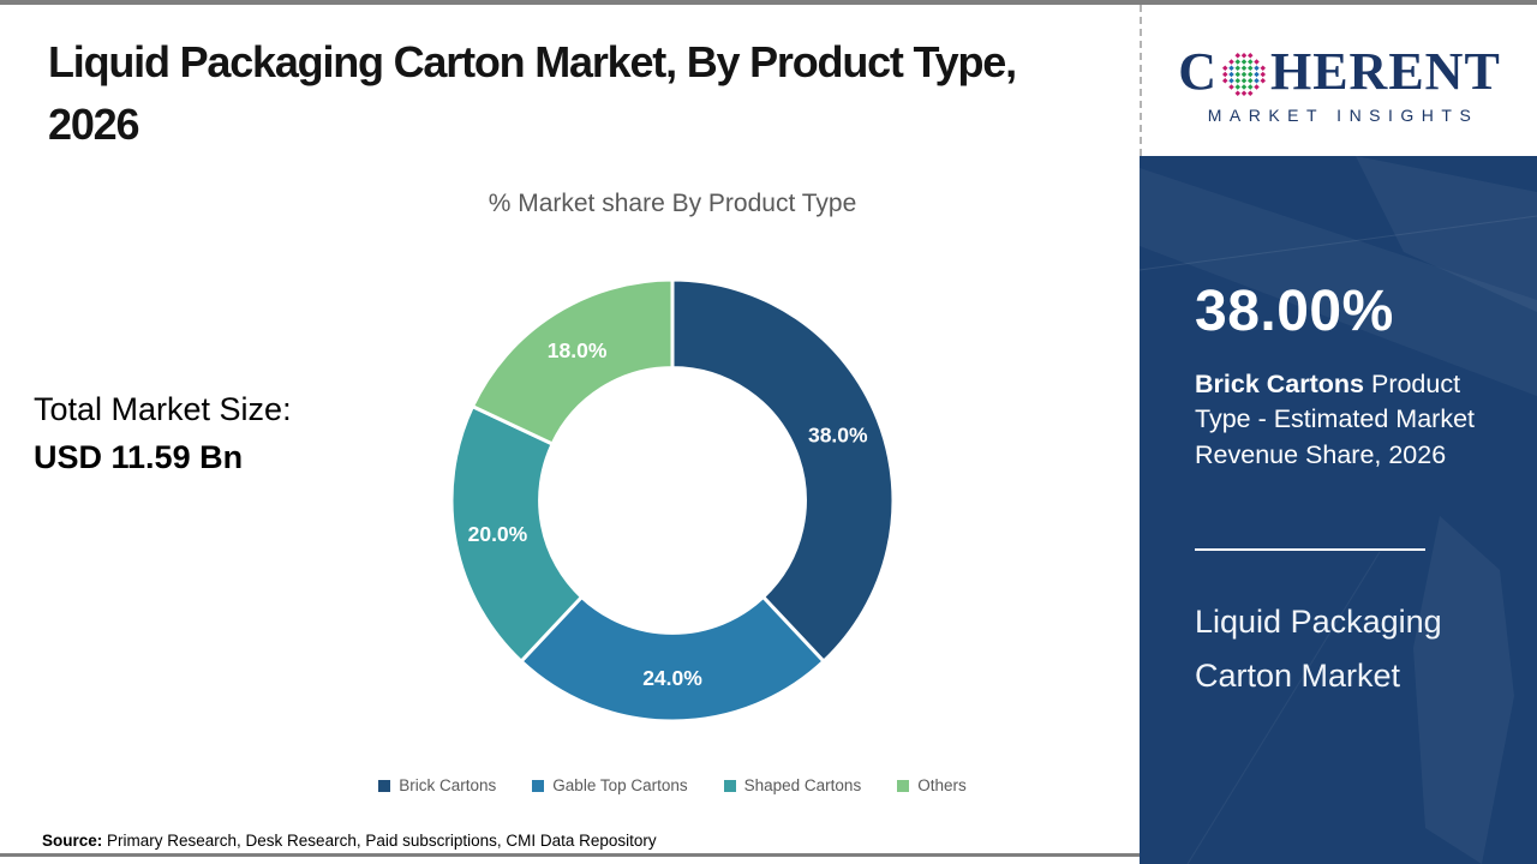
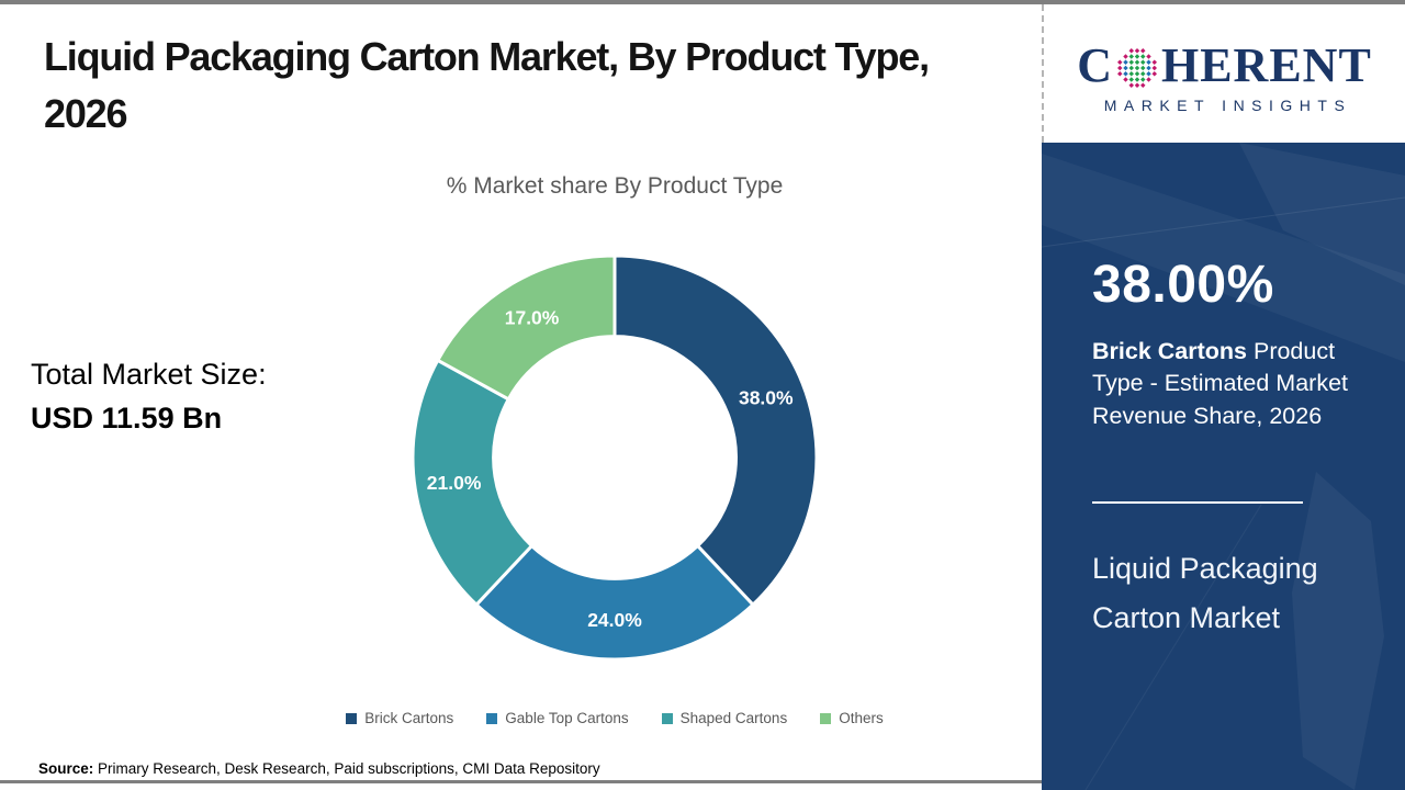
Shaped Cartons: 20.0% -> 21.0%
Others: 18.0% -> 17.0%
